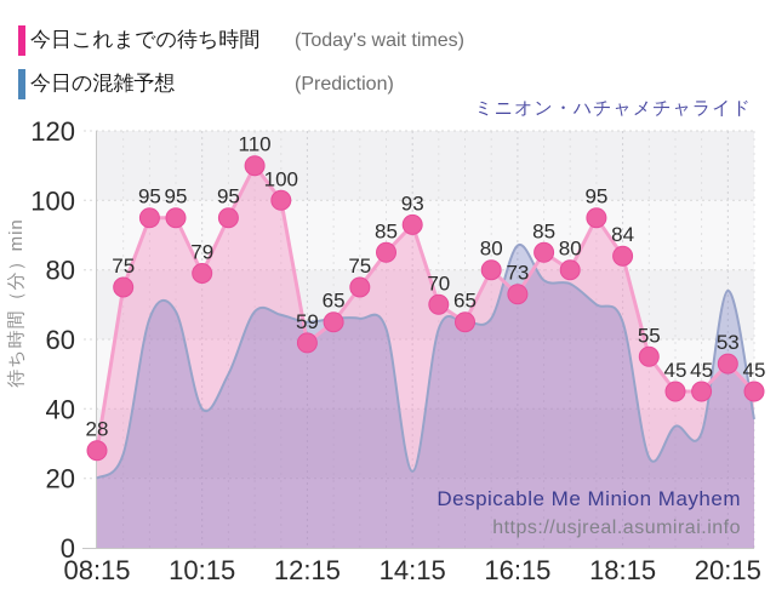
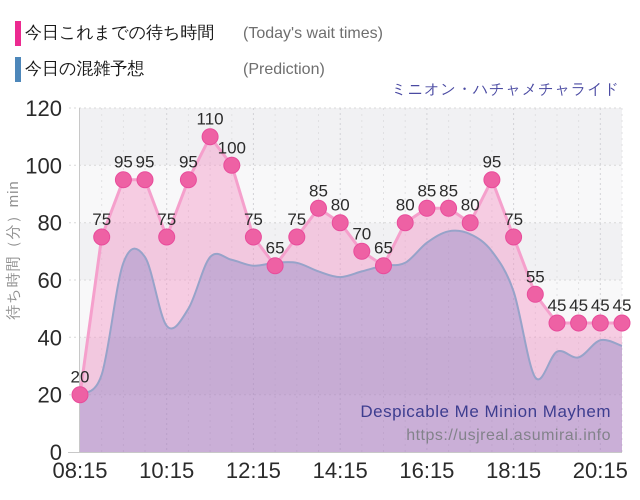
今日これまでの待ち時間 (Today's wait times)/08:15: 28 -> 20
今日これまでの待ち時間 (Today's wait times)/10:15: 79 -> 75
今日の混雑予想 (Prediction)/10:15: 40 -> 44
今日これまでの待ち時間 (Today's wait times)/12:15: 59 -> 75
今日これまでの待ち時間 (Today's wait times)/14:15: 93 -> 80
今日の混雑予想 (Prediction)/14:15: 22 -> 61
今日これまでの待ち時間 (Today's wait times)/16:15: 73 -> 85
今日の混雑予想 (Prediction)/16:15: 87 -> 73
今日これまでの待ち時間 (Today's wait times)/18:15: 84 -> 75
今日の混雑予想 (Prediction)/18:15: 65 -> 56
今日これまでの待ち時間 (Today's wait times)/20:15: 53 -> 45
今日の混雑予想 (Prediction)/20:15: 74 -> 39
